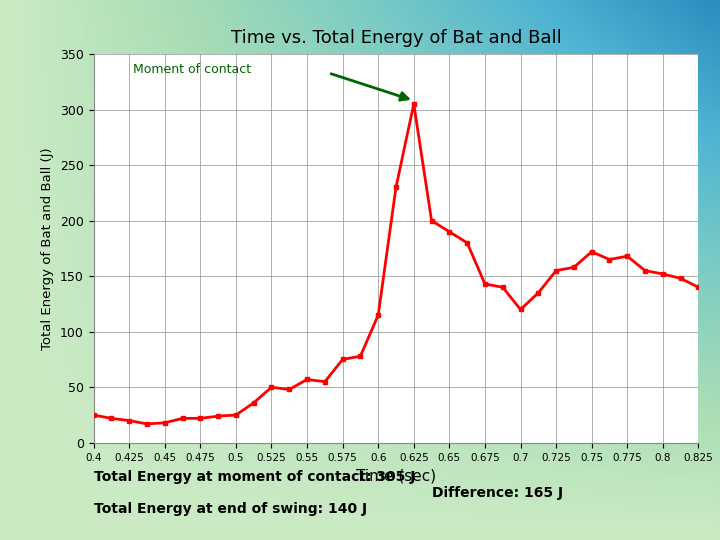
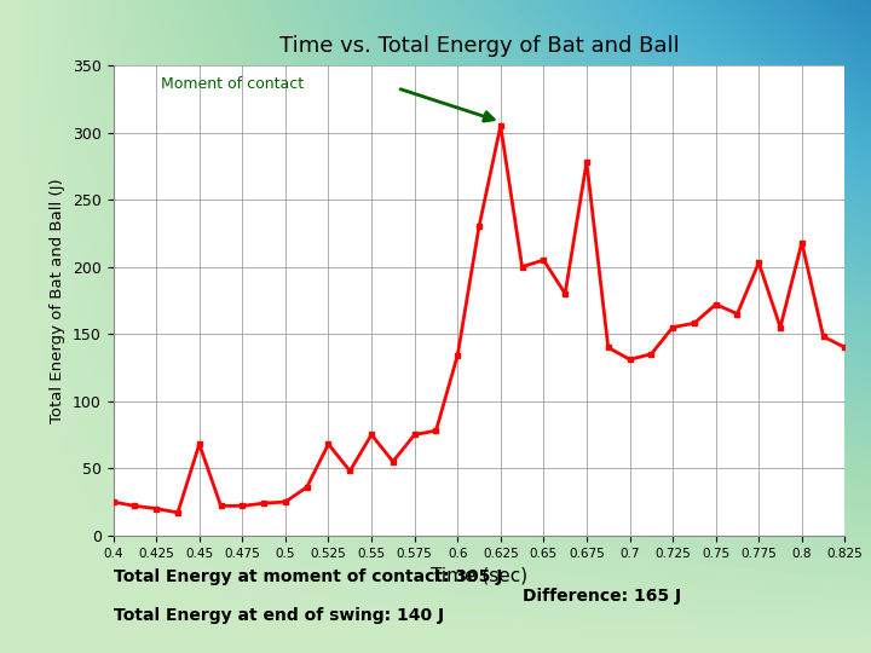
0.45: 18 -> 68
0.525: 50 -> 68
0.55: 57 -> 75
0.6: 115 -> 134
0.65: 190 -> 205
0.675: 143 -> 278
0.7: 120 -> 131
0.775: 168 -> 203
0.8: 152 -> 218
